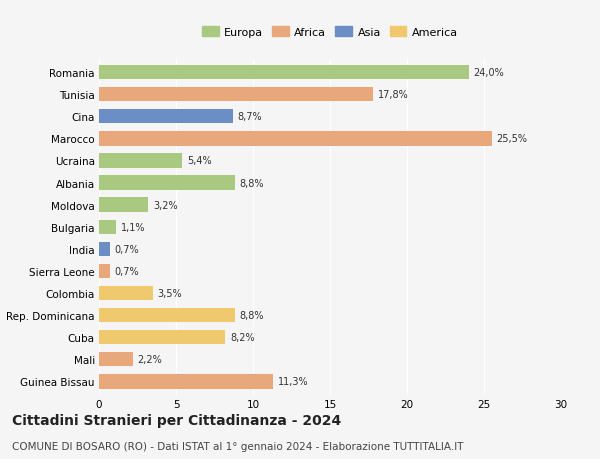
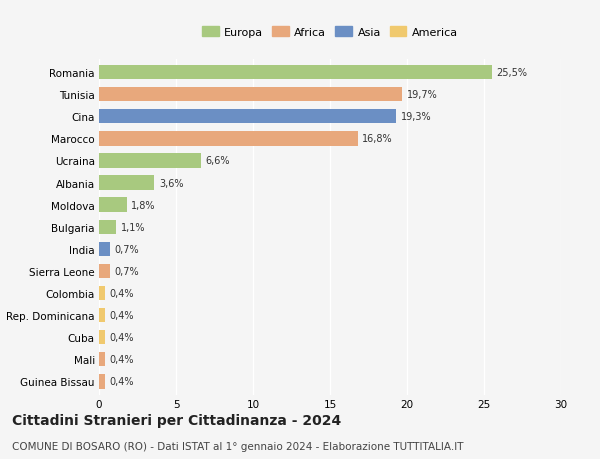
Romania: 24,0% -> 25,5%
Tunisia: 17,8% -> 19,7%
Cina: 8,7% -> 19,3%
Marocco: 25,5% -> 16,8%
Ucraina: 5,4% -> 6,6%
Albania: 8,8% -> 3,6%
Moldova: 3,2% -> 1,8%
Colombia: 3,5% -> 0,4%
Rep. Dominicana: 8,8% -> 0,4%
Cuba: 8,2% -> 0,4%
Mali: 2,2% -> 0,4%
Guinea Bissau: 11,3% -> 0,4%
